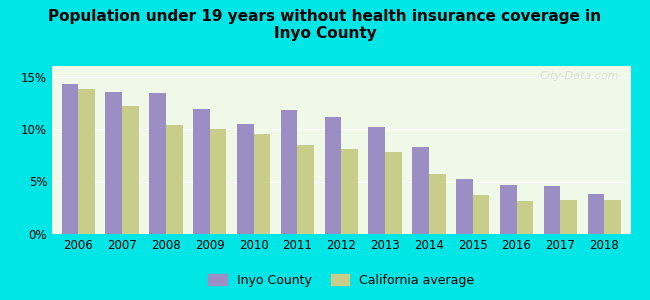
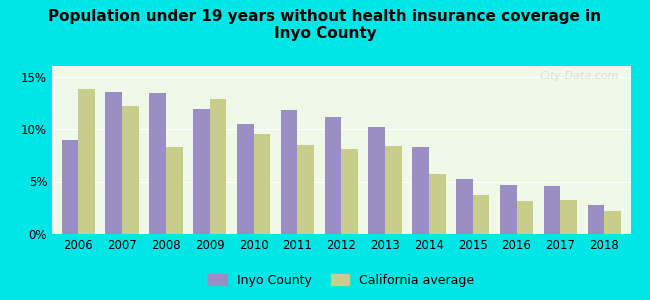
Inyo County/2006: 14.3% -> 9.0%
California average/2008: 10.4% -> 8.3%
California average/2009: 10.0% -> 12.9%
California average/2013: 7.8% -> 8.4%
Inyo County/2018: 3.8% -> 2.8%
California average/2018: 3.2% -> 2.2%
